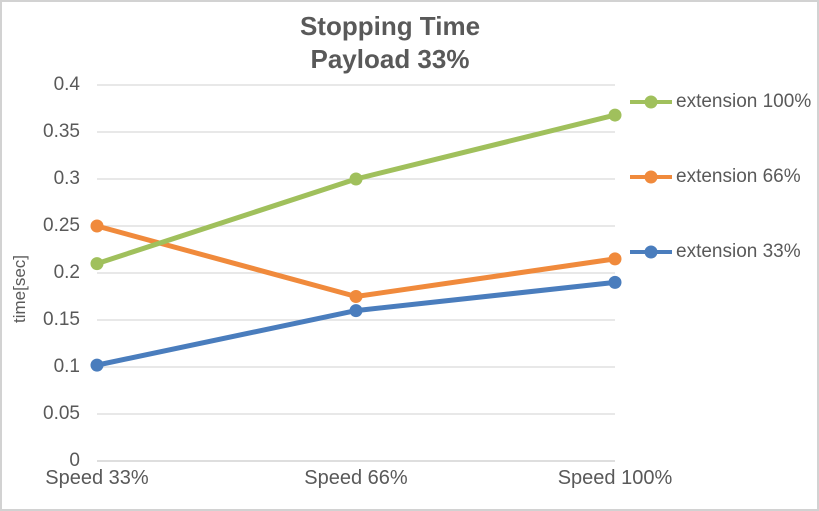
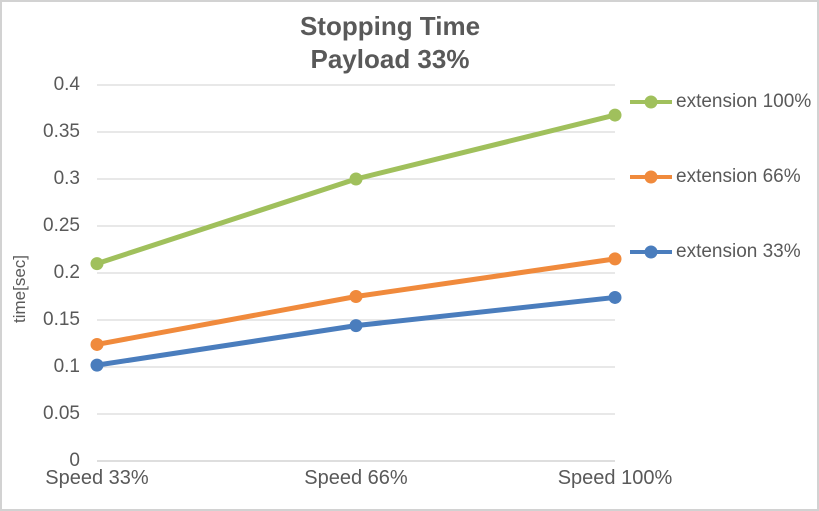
extension 66%/Speed 33%: 0.25 -> 0.12
extension 33%/Speed 66%: 0.16 -> 0.14
extension 33%/Speed 100%: 0.19 -> 0.17
